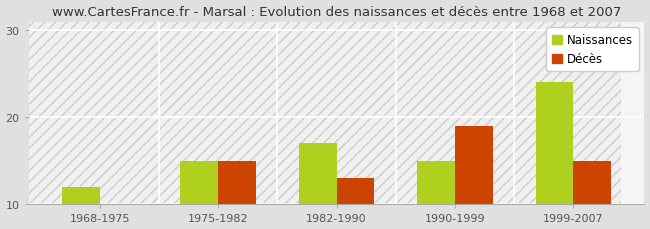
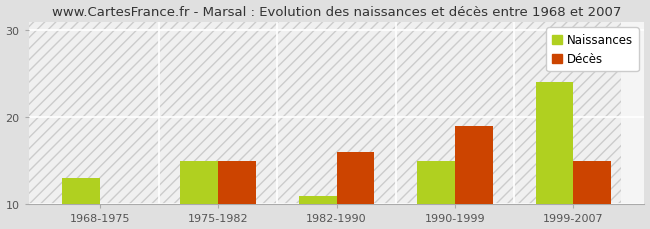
Naissances/1968-1975: 12 -> 13
Naissances/1982-1990: 17 -> 11
Décès/1982-1990: 13.0 -> 16.0
